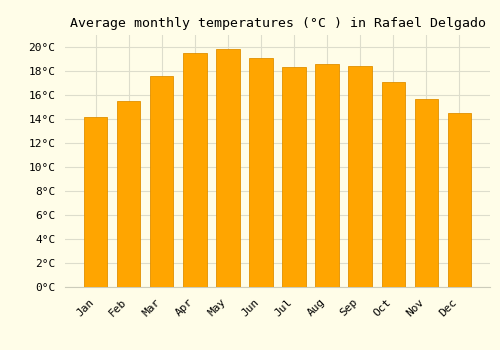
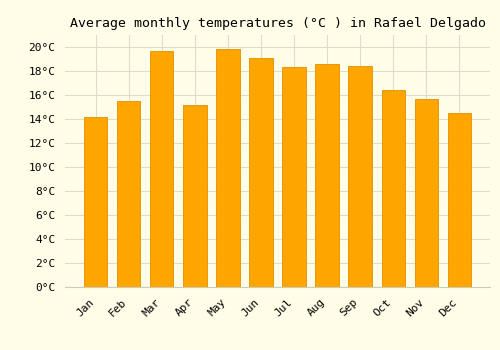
Mar: 17.6°C -> 19.7°C
Apr: 19.5°C -> 15.2°C
Oct: 17.1°C -> 16.4°C
